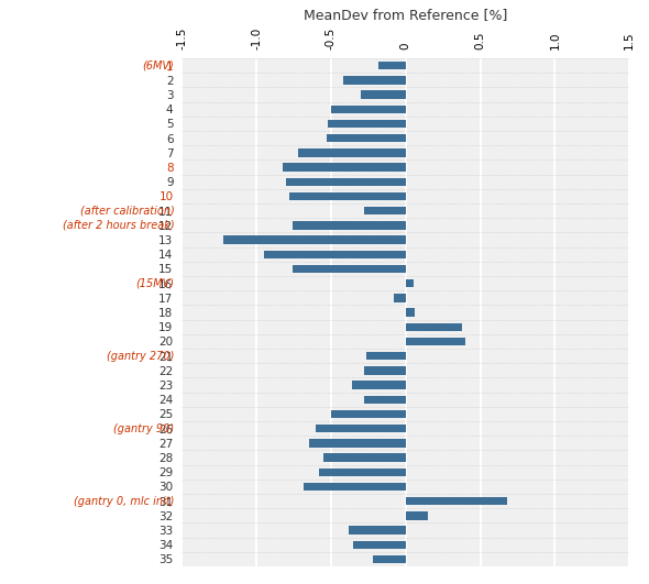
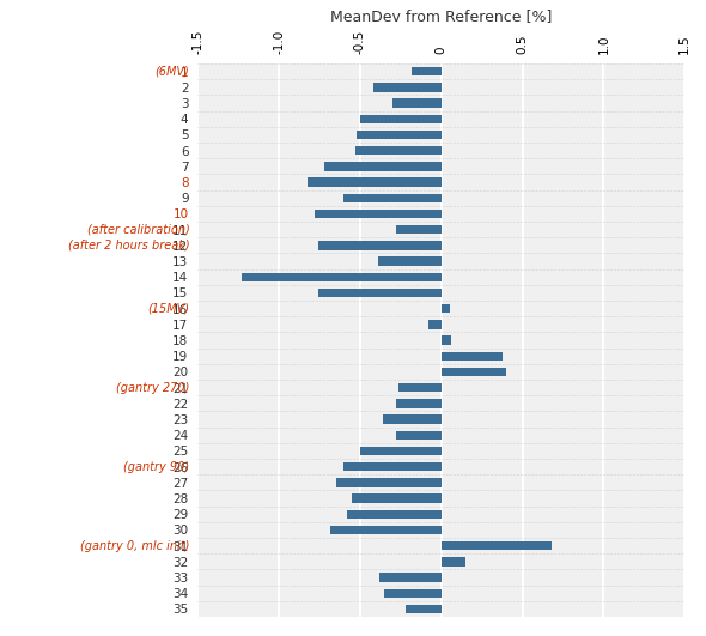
9: -0.80 -> -0.60
13: -1.22 -> -0.39
14: -0.95 -> -1.23
